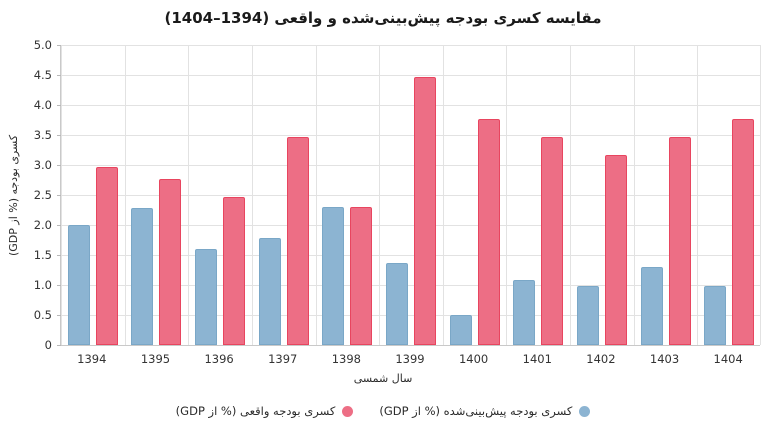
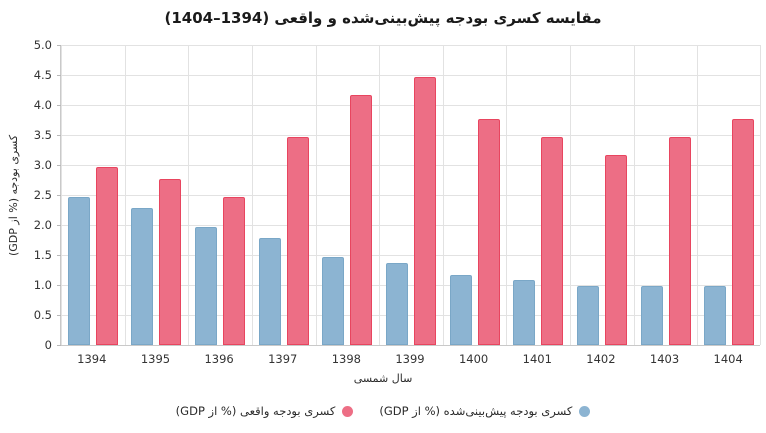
کسری بودجه پیش‌بینی‌شده (% از GDP)/1394: 2.0 -> 2.5
کسری بودجه پیش‌بینی‌شده (% از GDP)/1396: 1.6 -> 2.0
کسری بودجه پیش‌بینی‌شده (% از GDP)/1398: 2.3 -> 1.5
کسری بودجه واقعی (% از GDP)/1398: 2.3 -> 4.2
کسری بودجه پیش‌بینی‌شده (% از GDP)/1400: 0.5 -> 1.2
کسری بودجه پیش‌بینی‌شده (% از GDP)/1403: 1.3 -> 1.0
